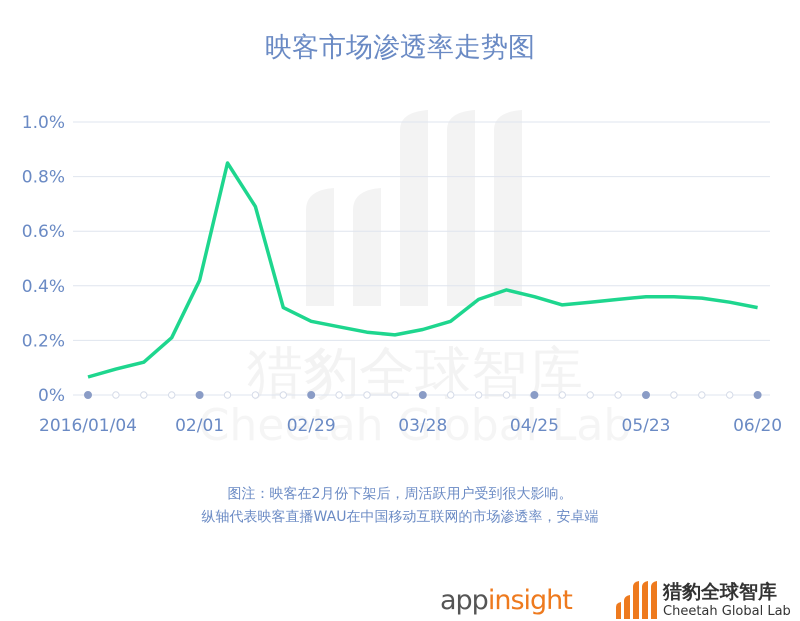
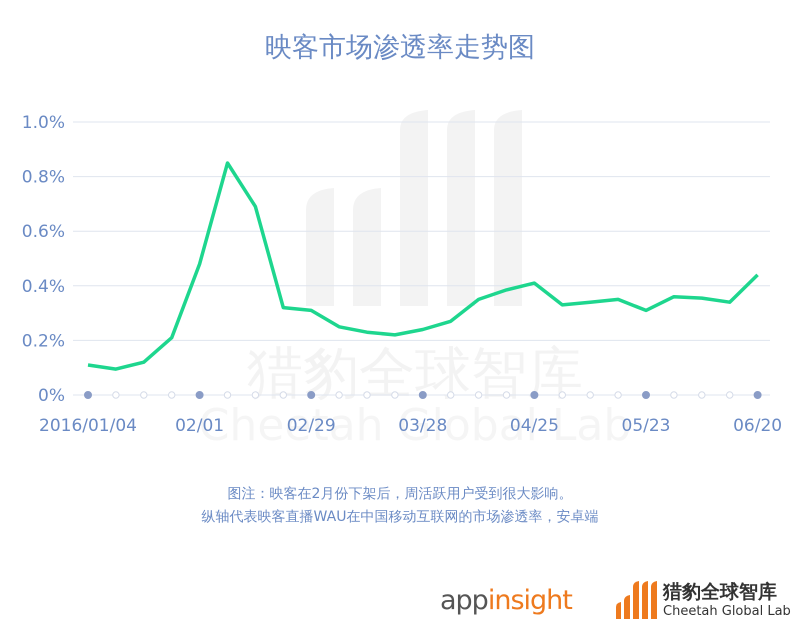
2016/01/04: 0.07% -> 0.11%
02/01: 0.42% -> 0.48%
02/29: 0.27% -> 0.31%
04/25: 0.36% -> 0.41%
05/23: 0.36% -> 0.31%
06/20: 0.32% -> 0.44%
